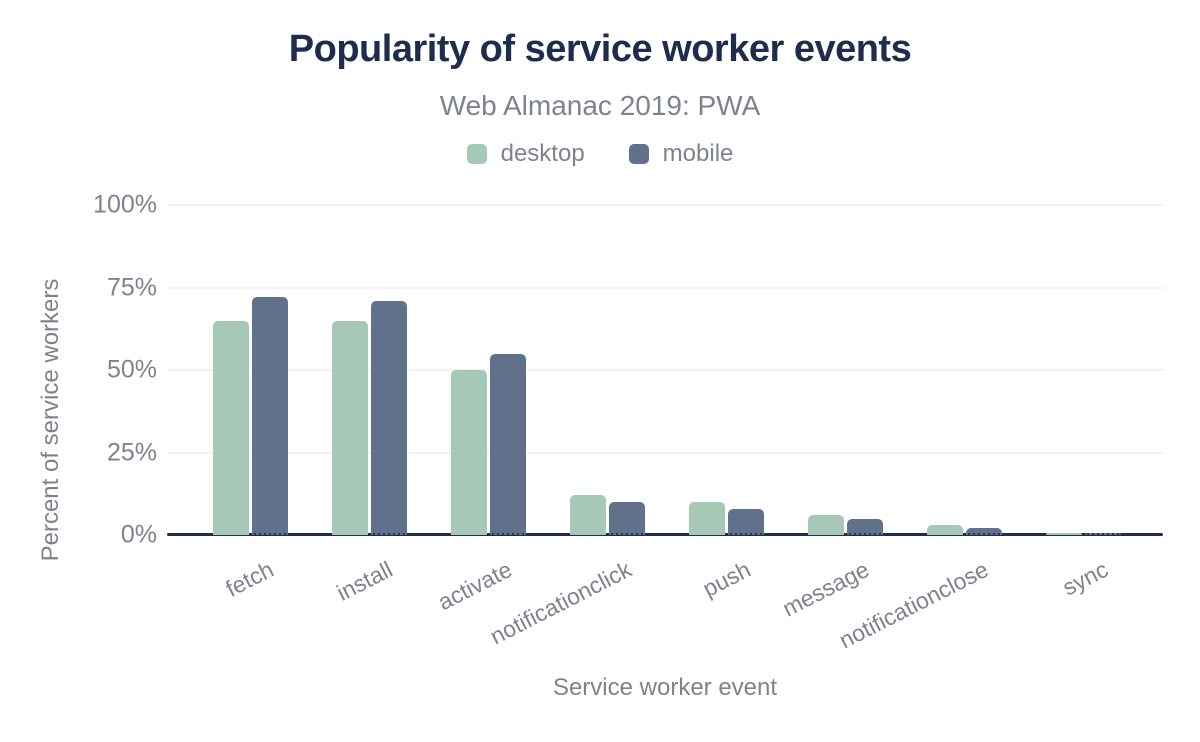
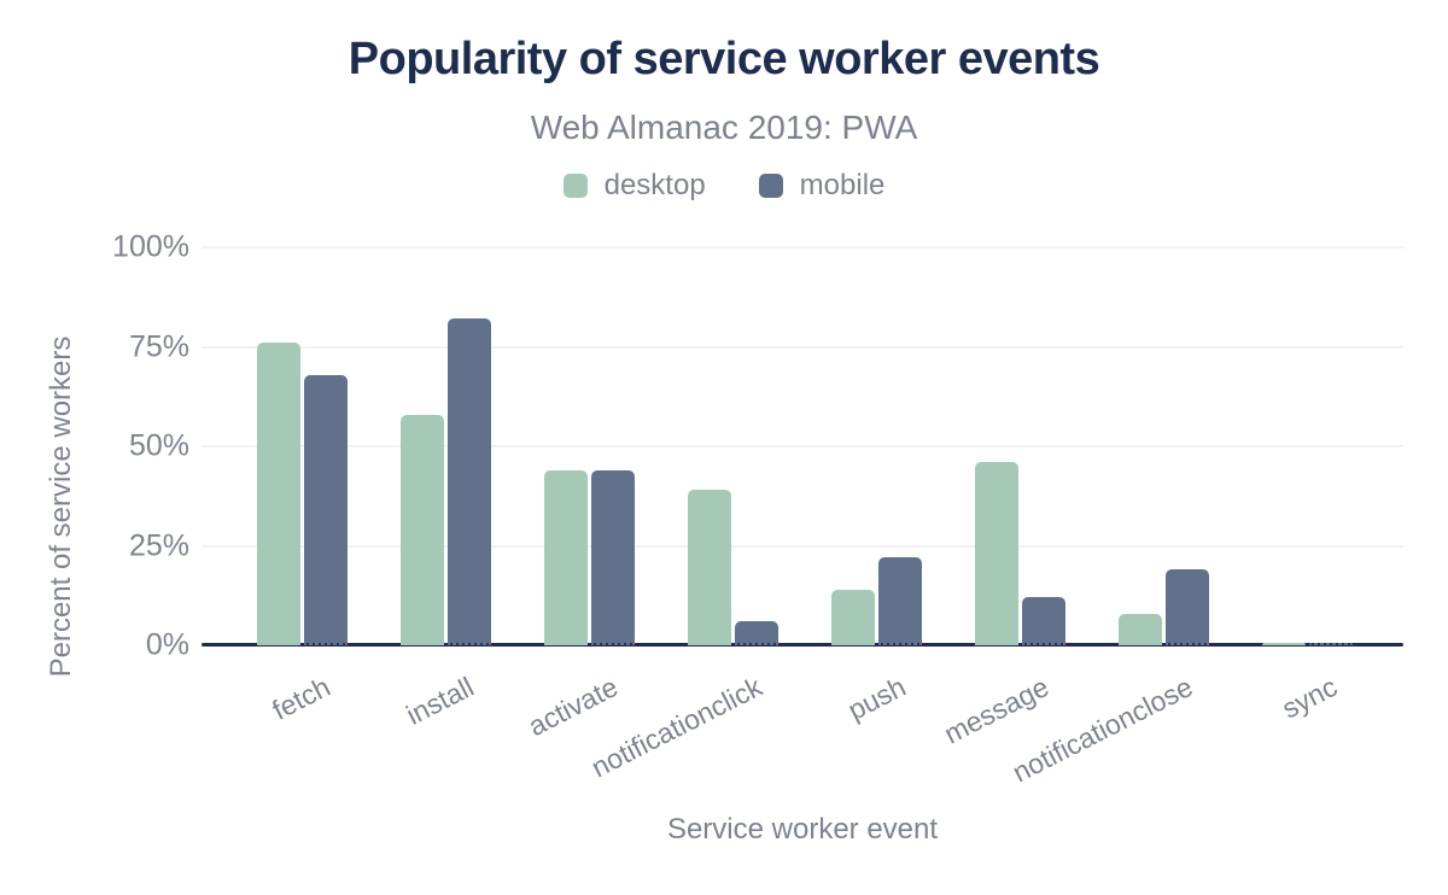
desktop/fetch: 65% -> 76%
mobile/fetch: 72% -> 68%
desktop/install: 65% -> 58%
mobile/install: 71% -> 82%
desktop/activate: 50% -> 44%
mobile/activate: 55% -> 44%
desktop/notificationclick: 12% -> 39%
mobile/notificationclick: 10% -> 6%
desktop/push: 10% -> 14%
mobile/push: 8% -> 22%
desktop/message: 6% -> 46%
mobile/message: 5% -> 12%
desktop/notificationclose: 3% -> 8%
mobile/notificationclose: 2% -> 19%
